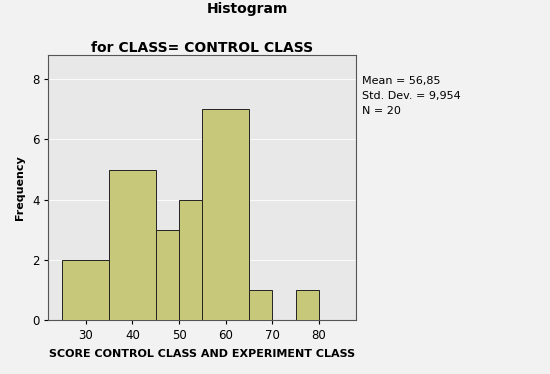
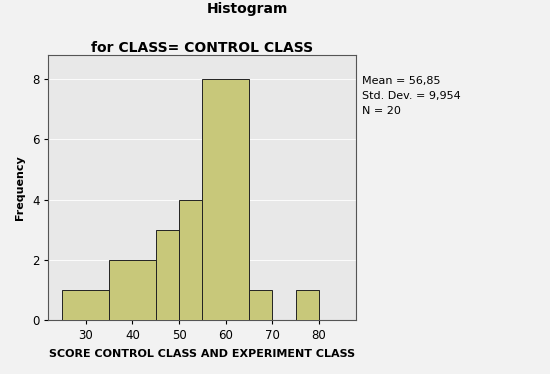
30: 2 -> 1
40: 5 -> 2
60: 7 -> 8
